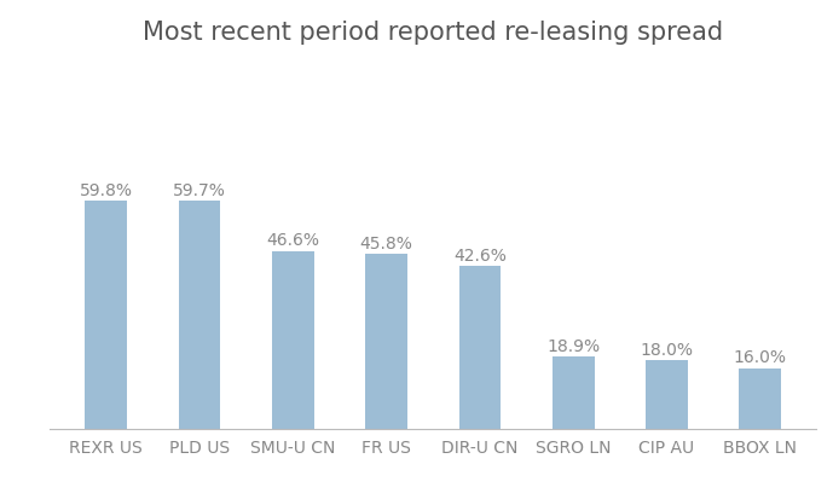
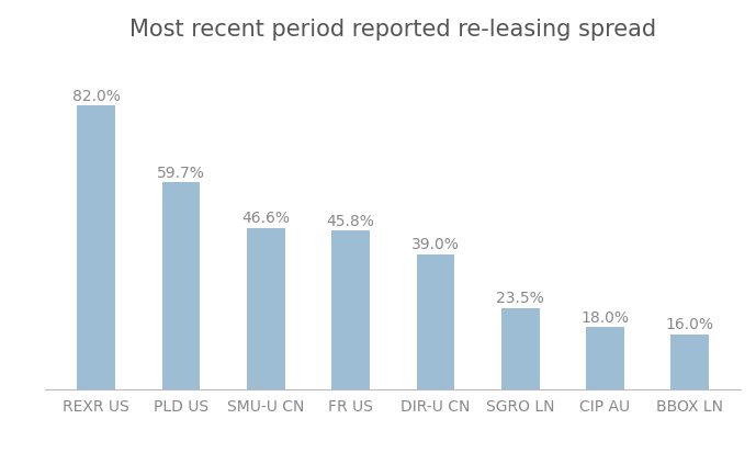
REXR US: 59.8% -> 82.0%
DIR-U CN: 42.6% -> 39.0%
SGRO LN: 18.9% -> 23.5%
